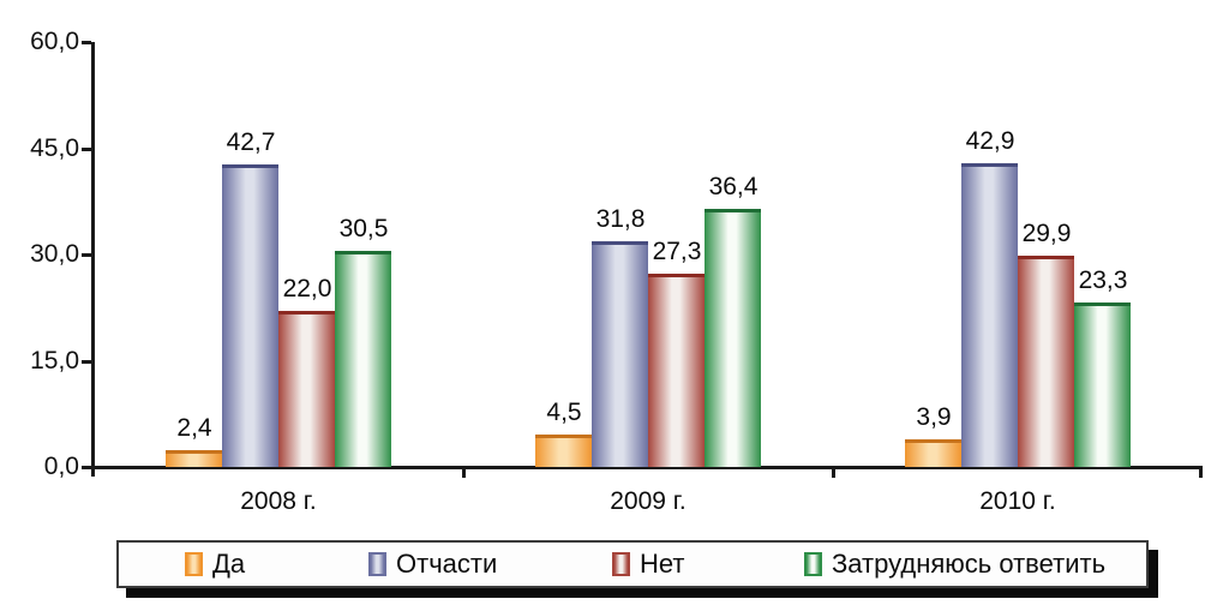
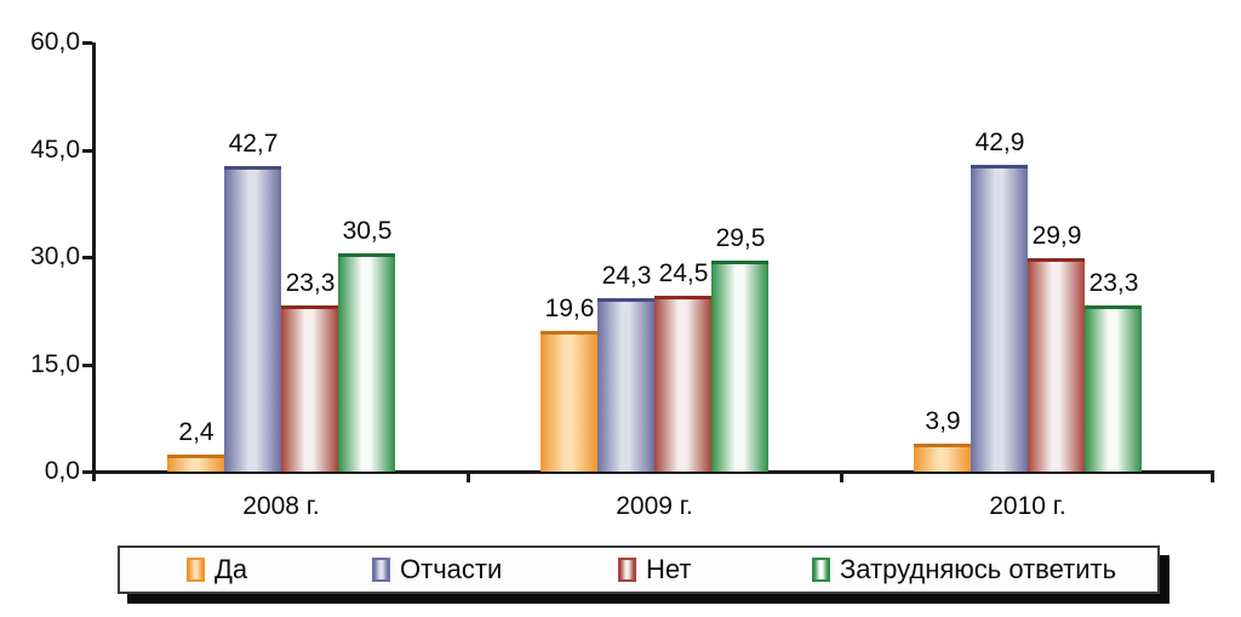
Нет/2008 г.: 22,0 -> 23,3
Да/2009 г.: 4,5 -> 19,6
Отчасти/2009 г.: 31,8 -> 24,3
Нет/2009 г.: 27,3 -> 24,5
Затрудняюсь ответить/2009 г.: 36,4 -> 29,5
